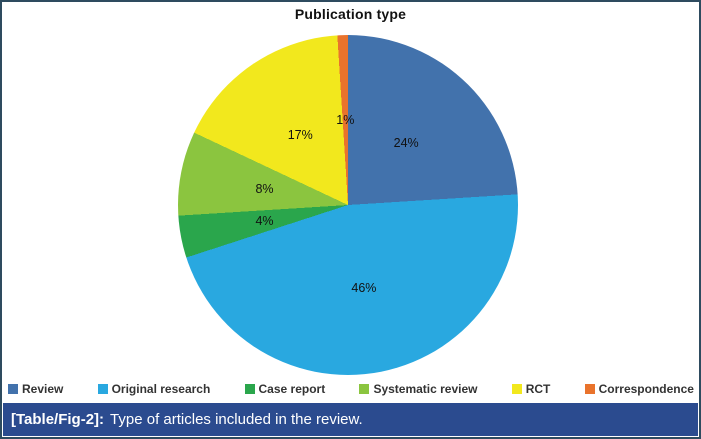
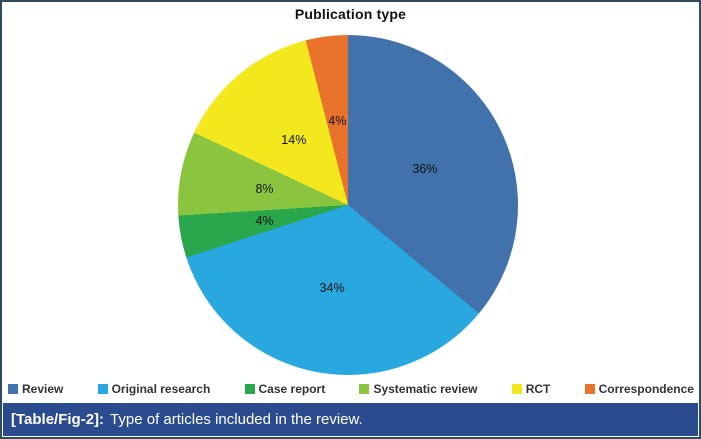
Review: 24% -> 36%
Original research: 46% -> 34%
RCT: 17% -> 14%
Correspondence: 1% -> 4%
